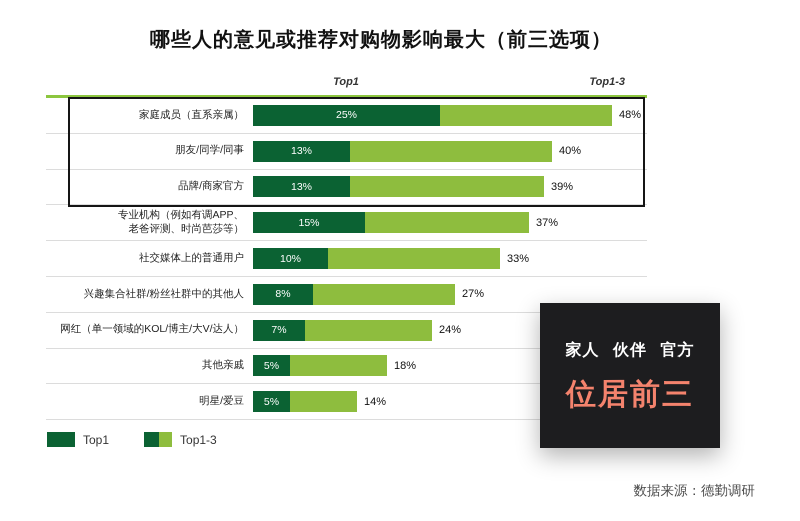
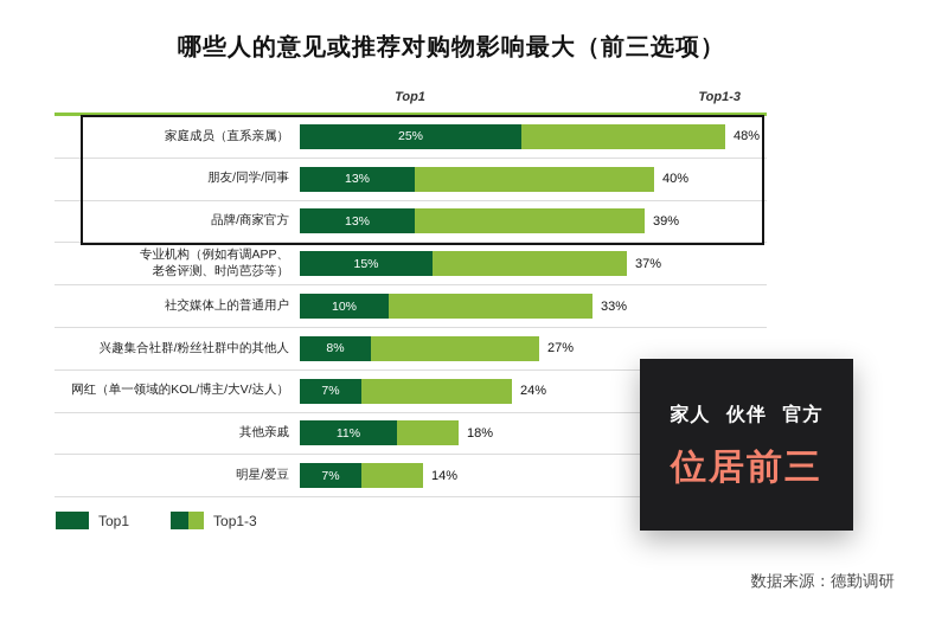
Top1/其他亲戚: 5% -> 11%
Top1/明星/爱豆: 5% -> 7%
